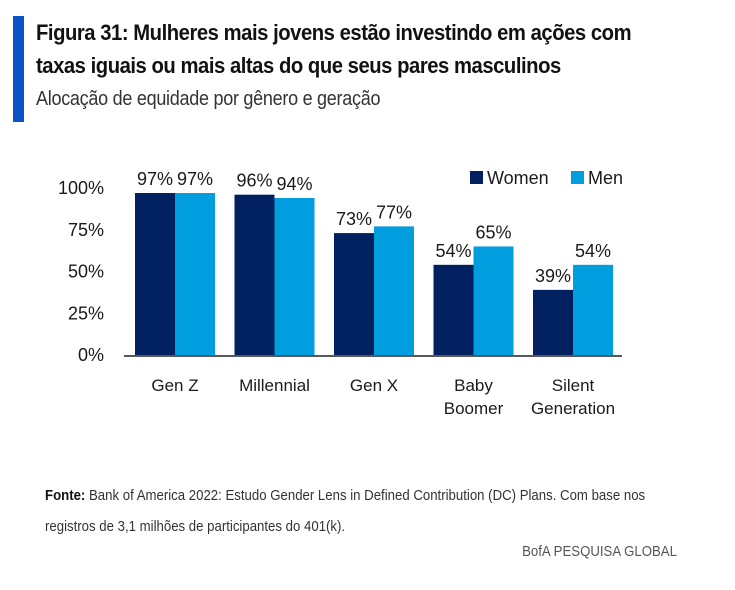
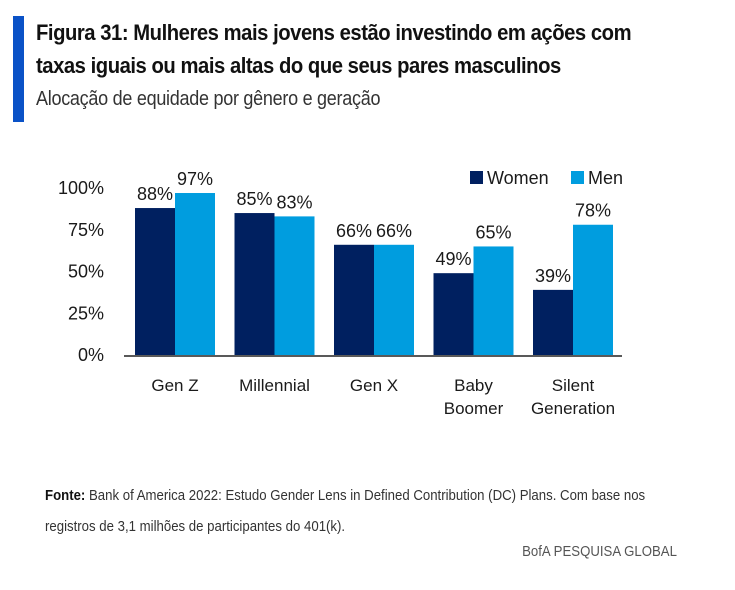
Women/Gen Z: 97% -> 88%
Women/Millennial: 96% -> 85%
Men/Millennial: 94% -> 83%
Women/Gen X: 73% -> 66%
Men/Gen X: 77% -> 66%
Women/Baby Boomer: 54% -> 49%
Men/Silent Generation: 54% -> 78%
